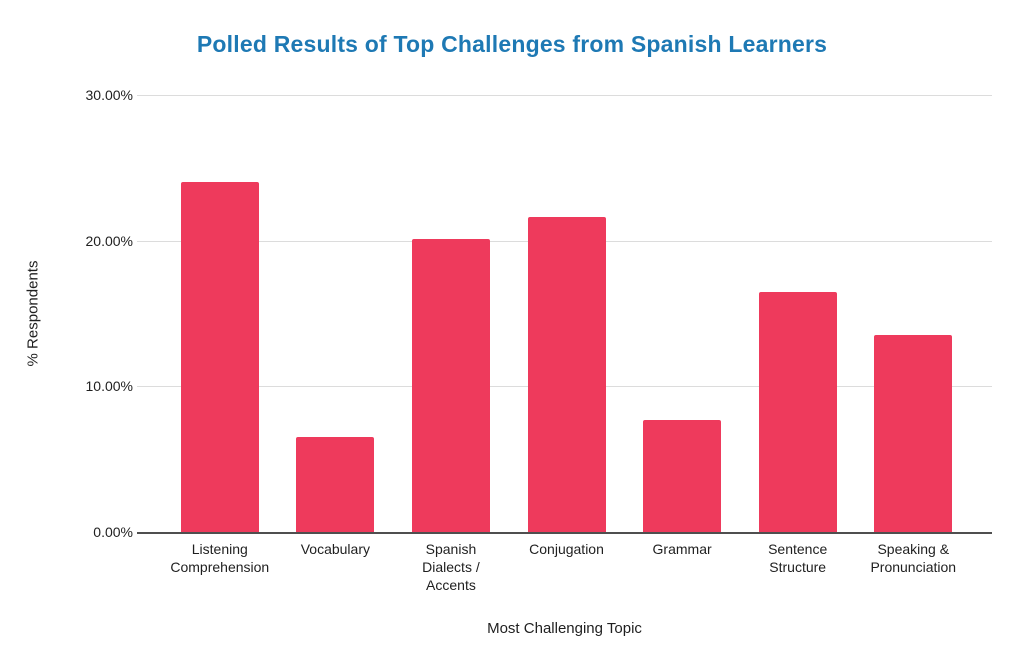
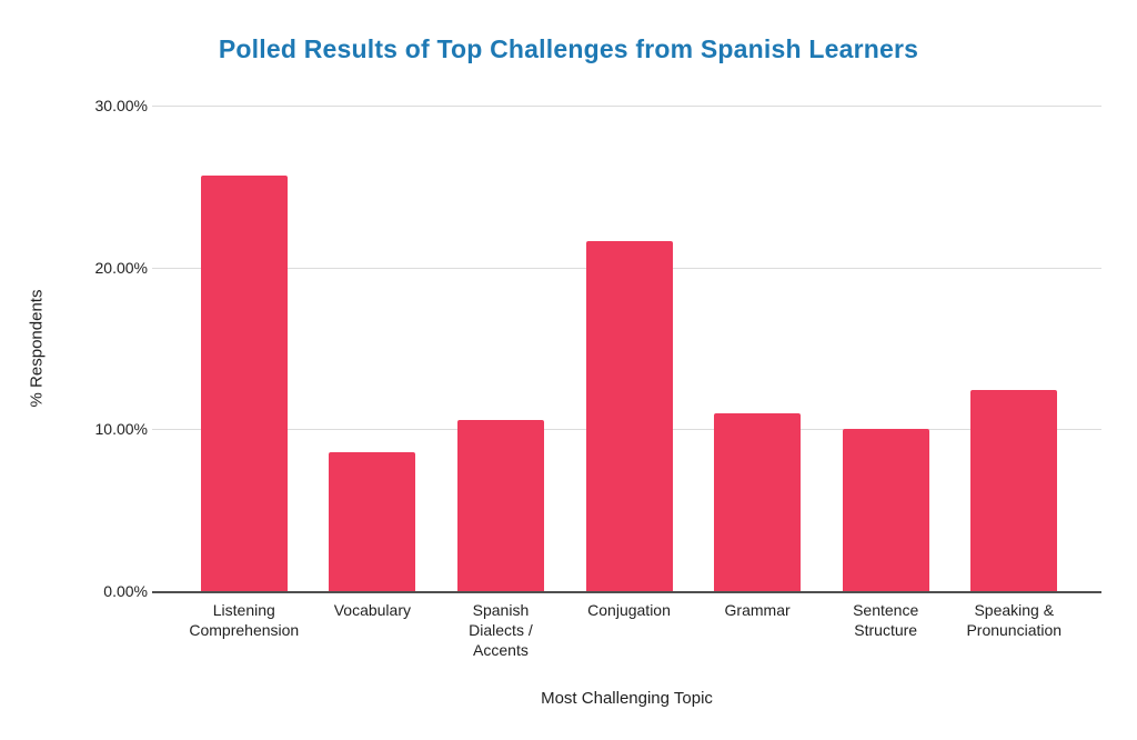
Listening Comprehension: 24.0% -> 25.7%
Vocabulary: 6.5% -> 8.6%
Spanish Dialects / Accents: 20.1% -> 10.6%
Grammar: 7.7% -> 11.0%
Sentence Structure: 16.5% -> 10.0%
Speaking & Pronunciation: 13.5% -> 12.4%
